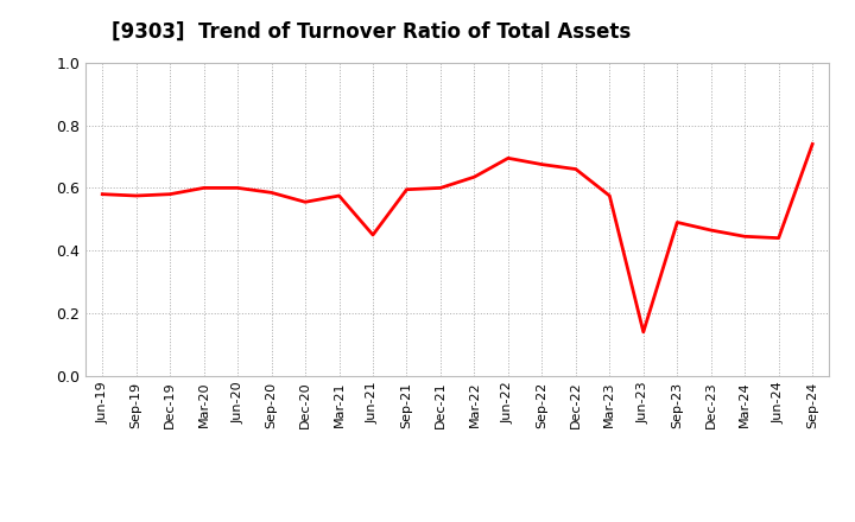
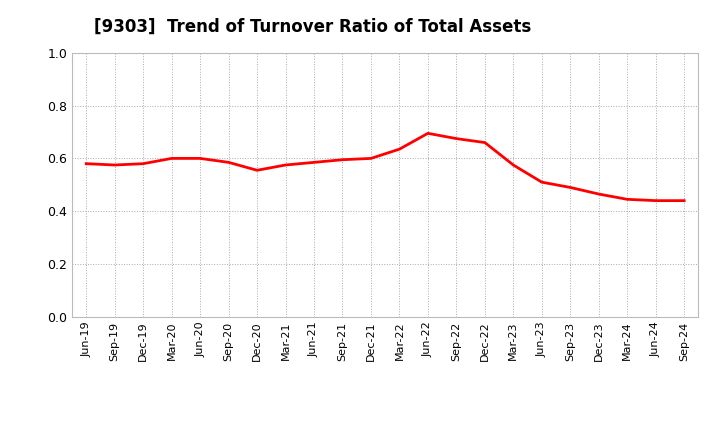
Jun-21: 0.450 -> 0.585
Jun-23: 0.140 -> 0.510
Sep-24: 0.740 -> 0.440
